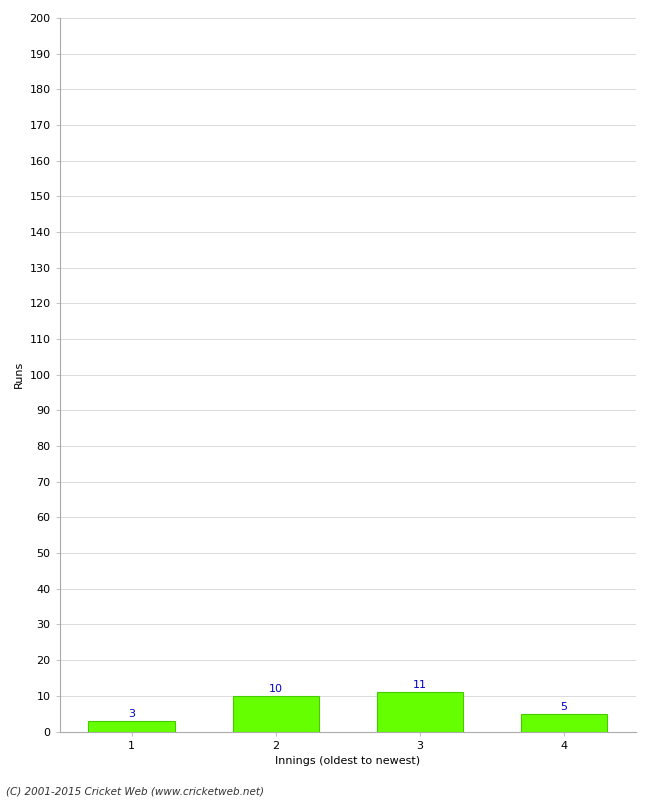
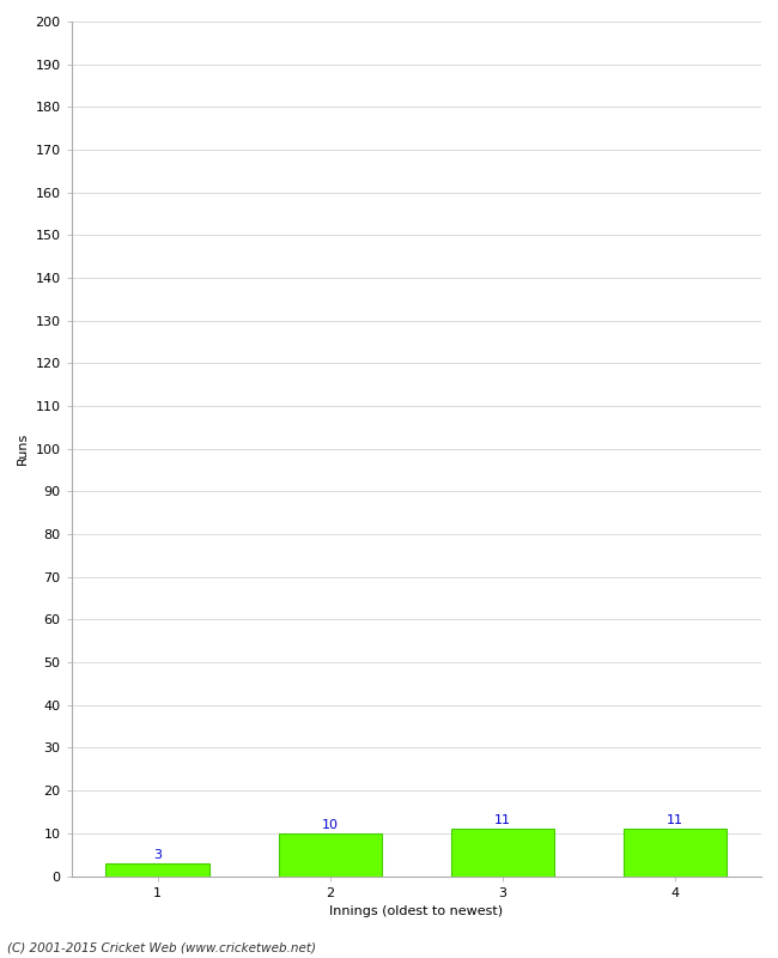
4: 5 -> 11
